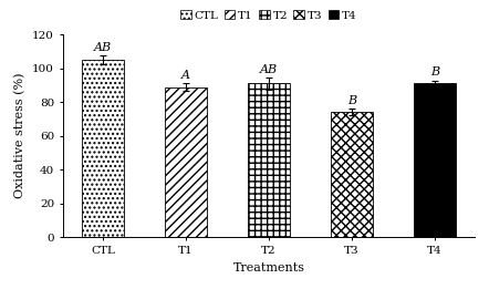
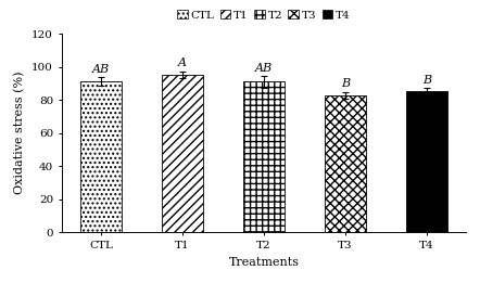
CTL: 105 -> 92
T1: 89 -> 96
T3: 74 -> 83
T4: 91 -> 86
